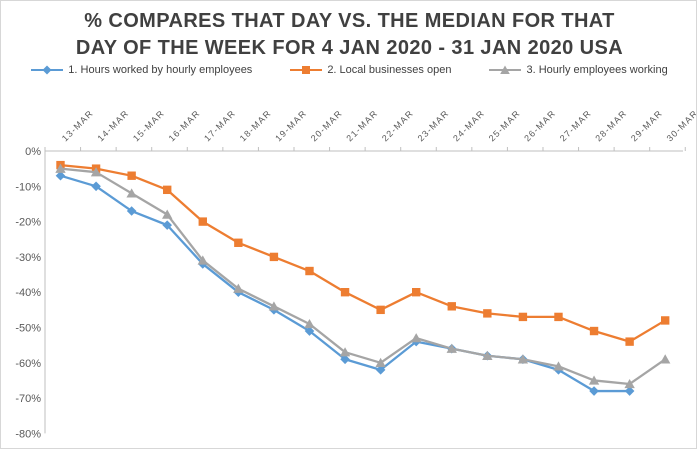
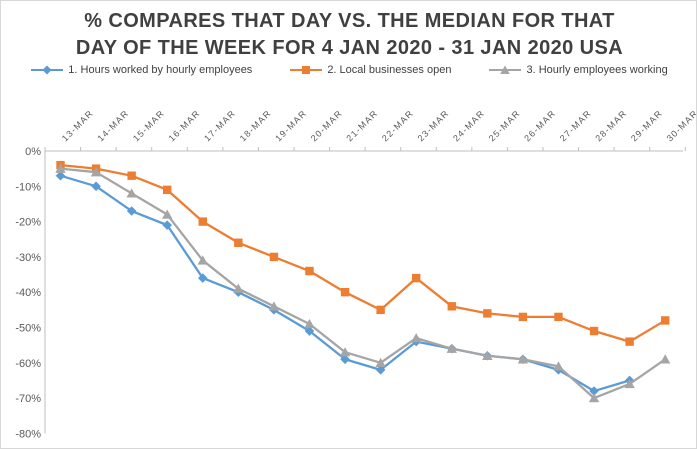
1. Hours worked by hourly employees/17-MAR: -32% -> -36%
2. Local businesses open/23-MAR: -40% -> -36%
3. Hourly employees working/28-MAR: -65% -> -70%
1. Hours worked by hourly employees/29-MAR: -68% -> -65%
